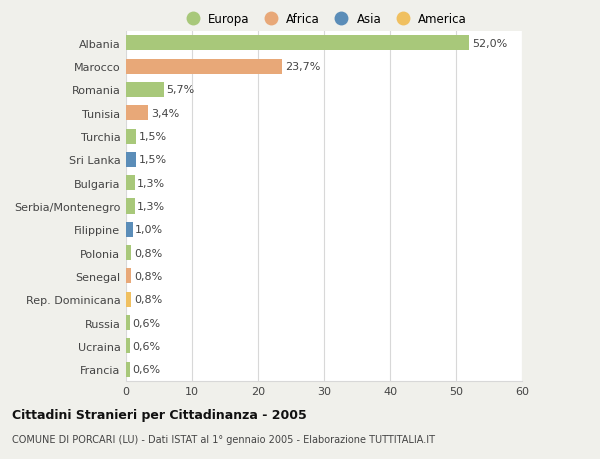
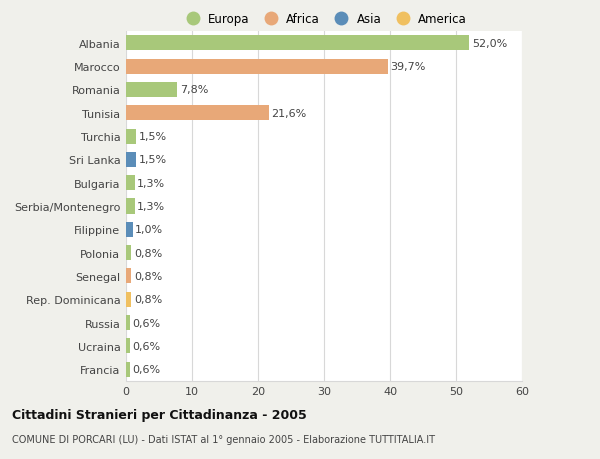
Marocco: 23,7% -> 39,7%
Romania: 5,7% -> 7,8%
Tunisia: 3,4% -> 21,6%
